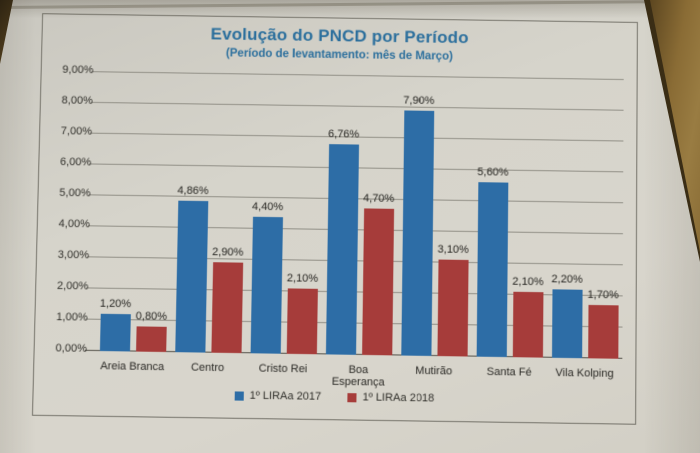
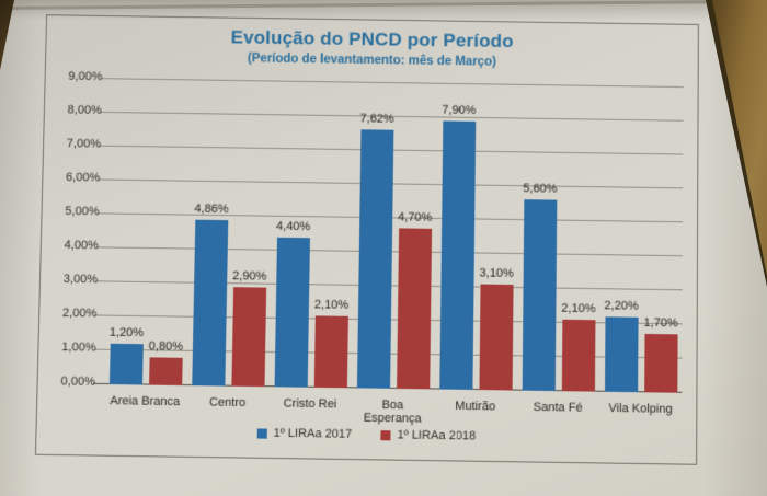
1º LIRAa 2017/Boa Esperança: 6,76% -> 7,62%
